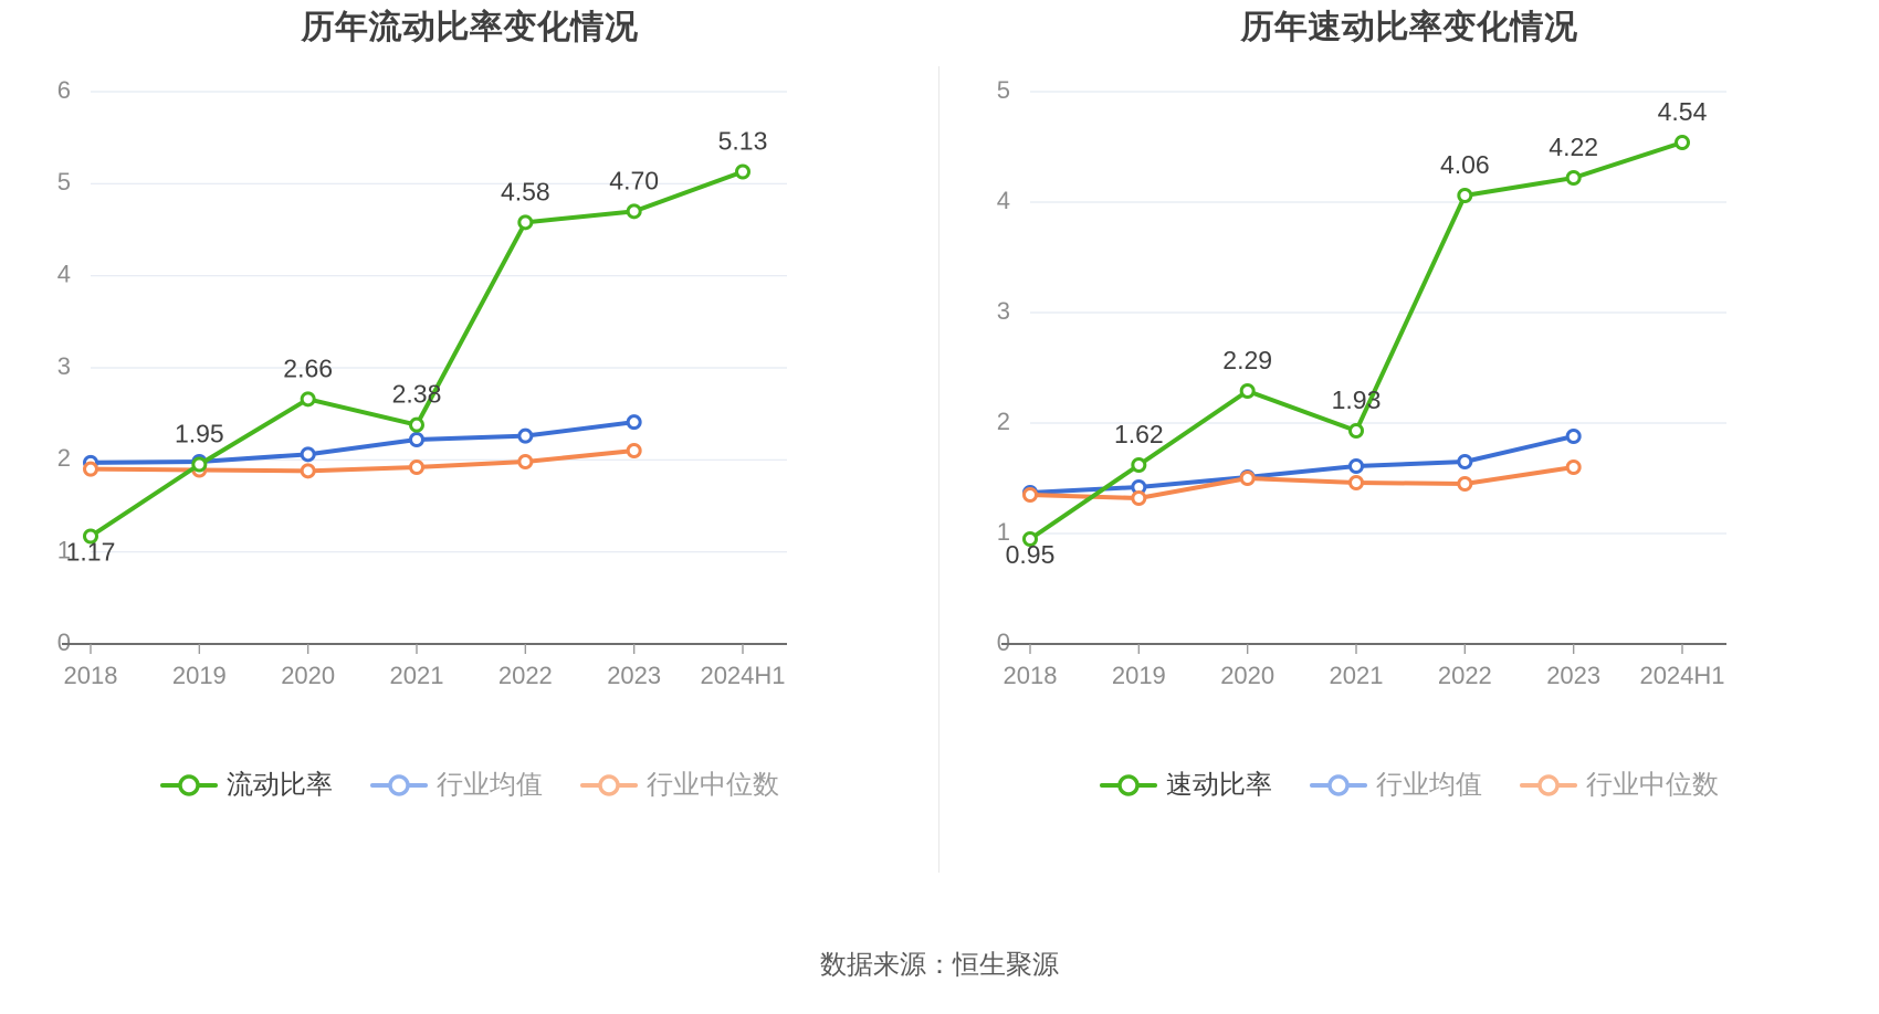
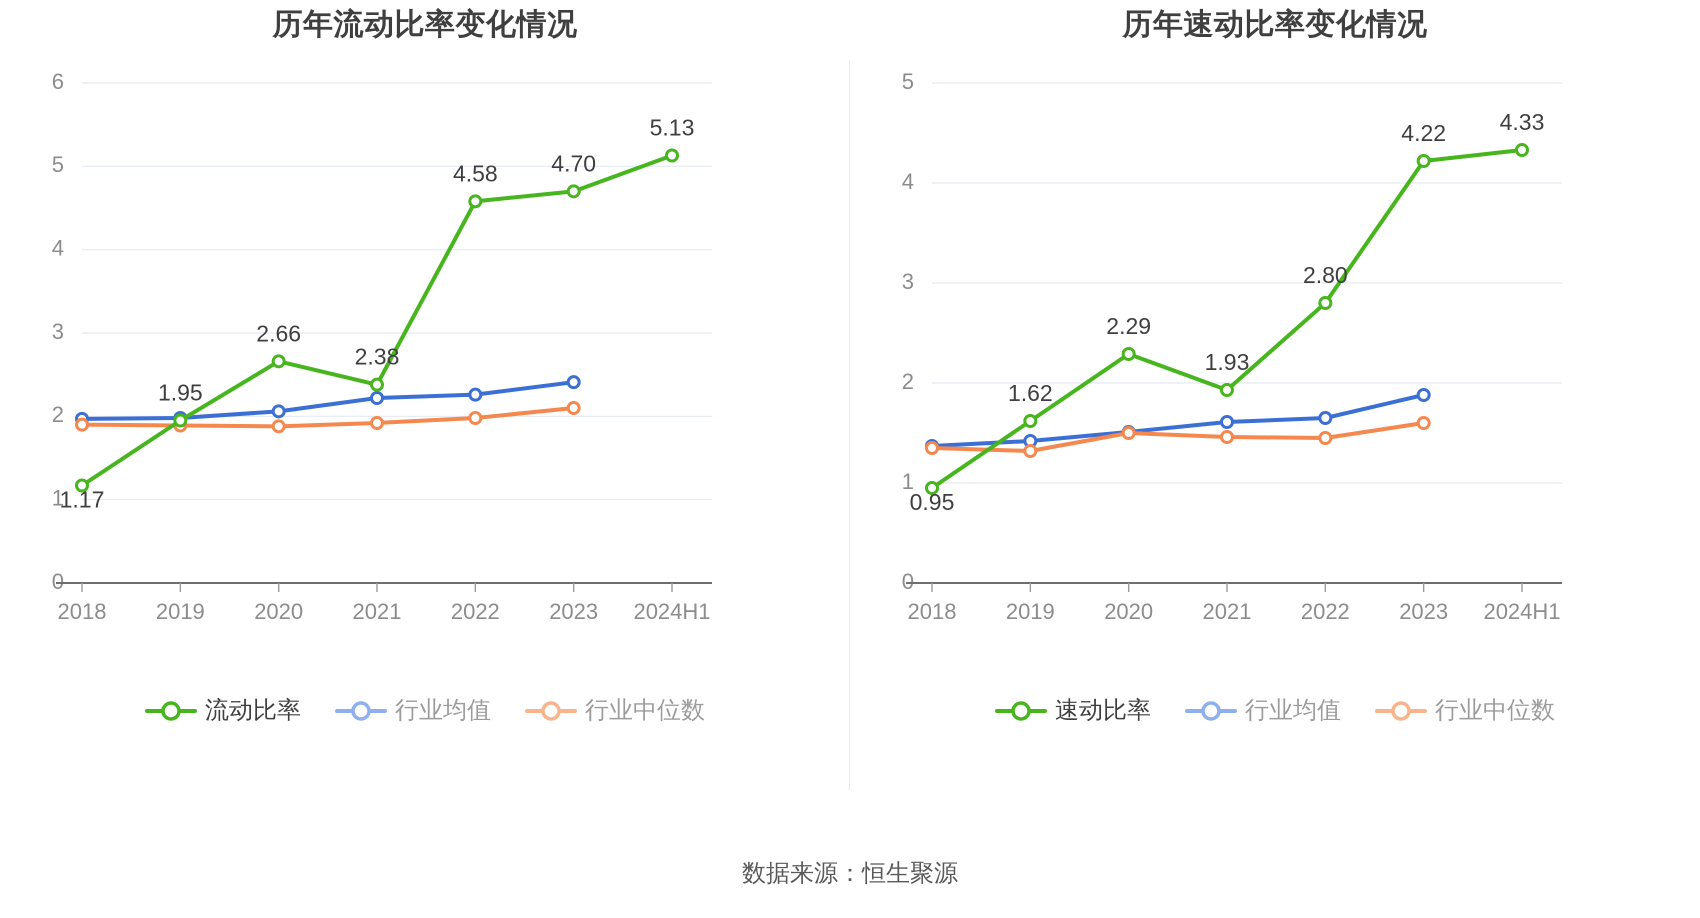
历年速动比率变化情况/速动比率/2022: 4.06 -> 2.80
历年速动比率变化情况/速动比率/2024H1: 4.54 -> 4.33
